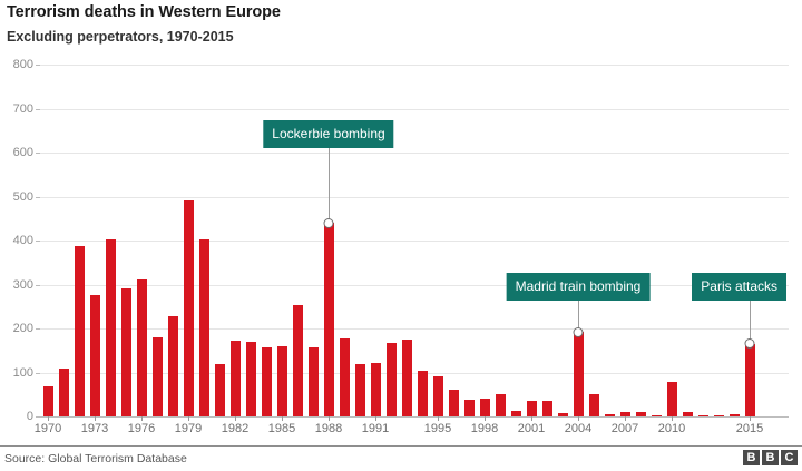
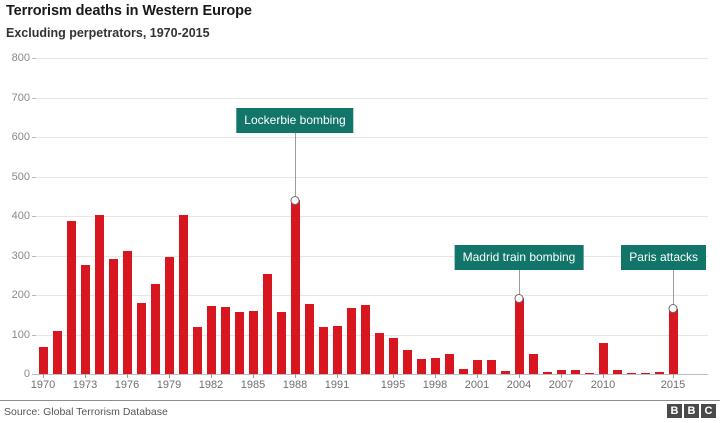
1979: 490 -> 300
